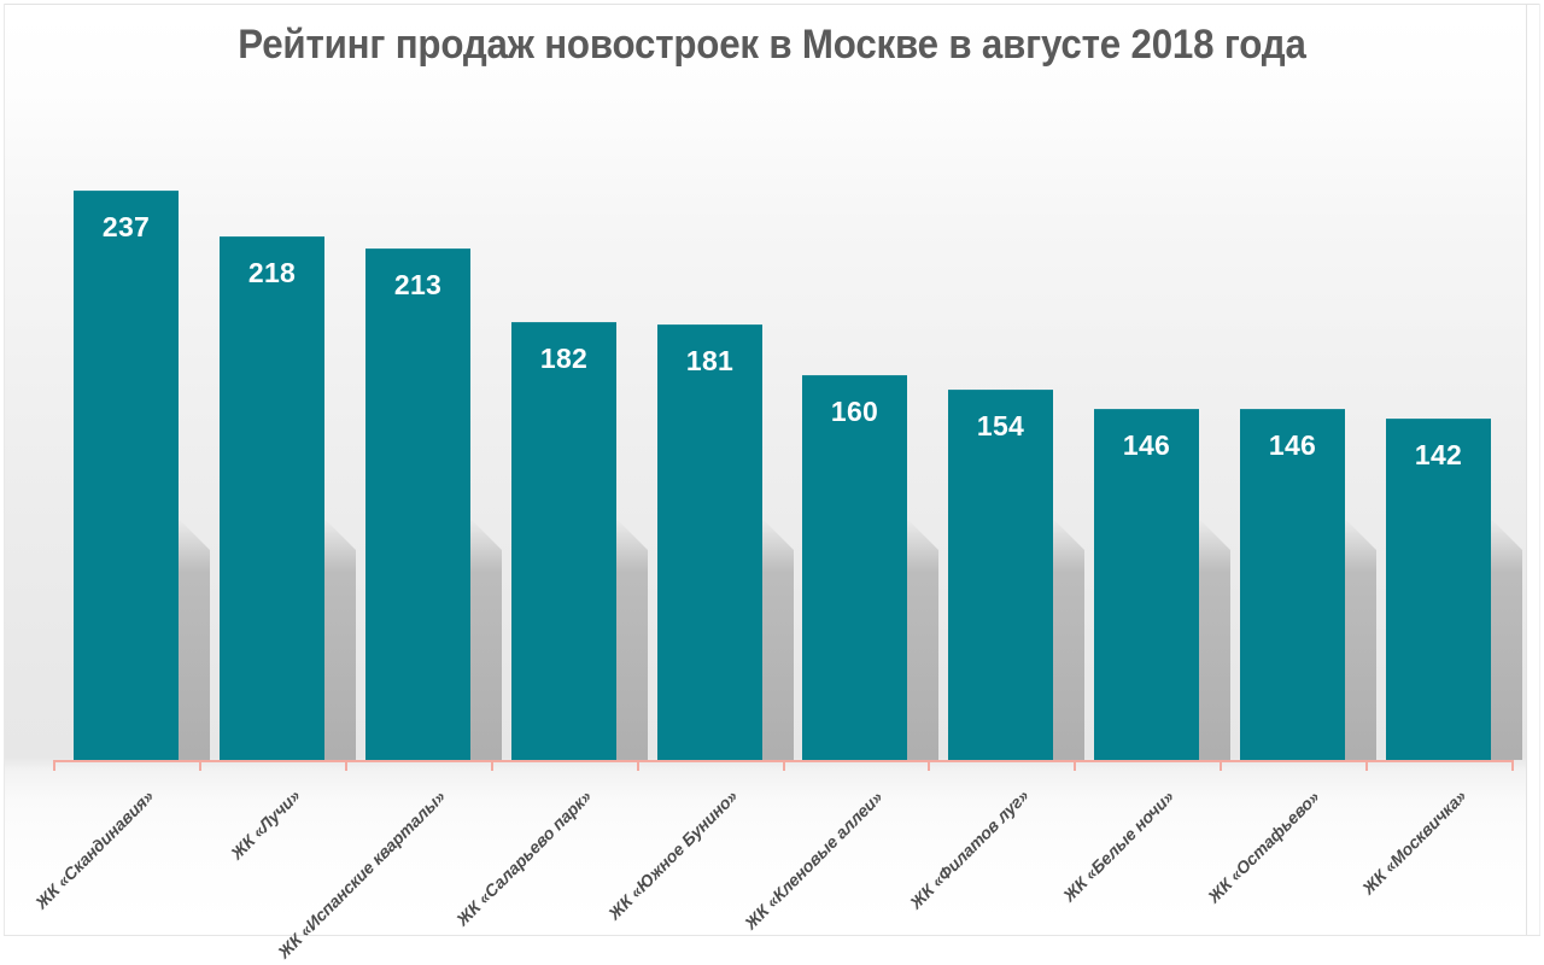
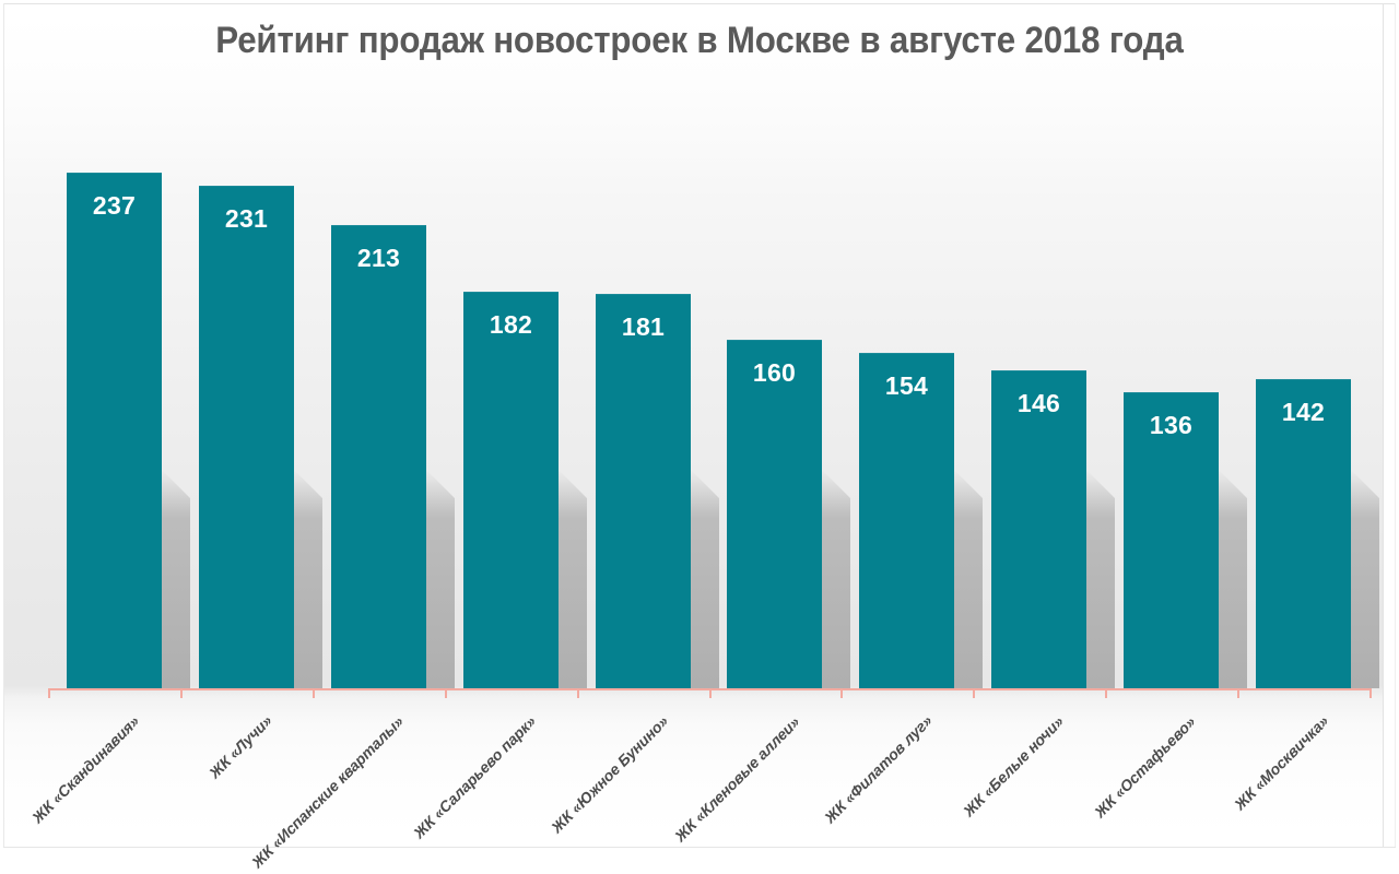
ЖК «Лучи»: 218 -> 231
ЖК «Остафьево»: 146 -> 136
